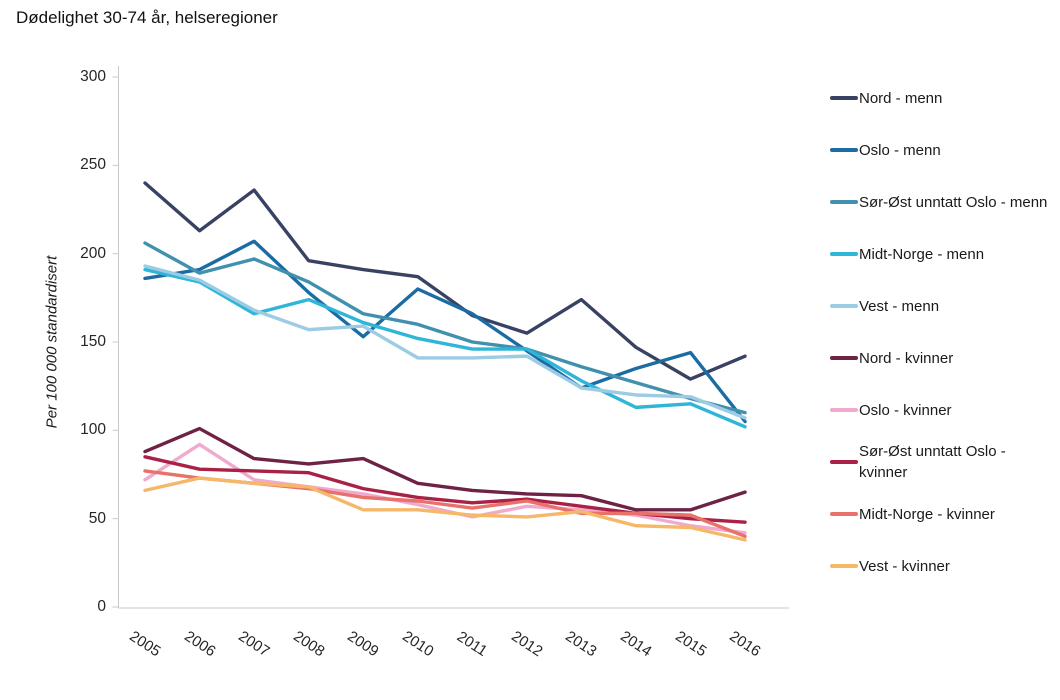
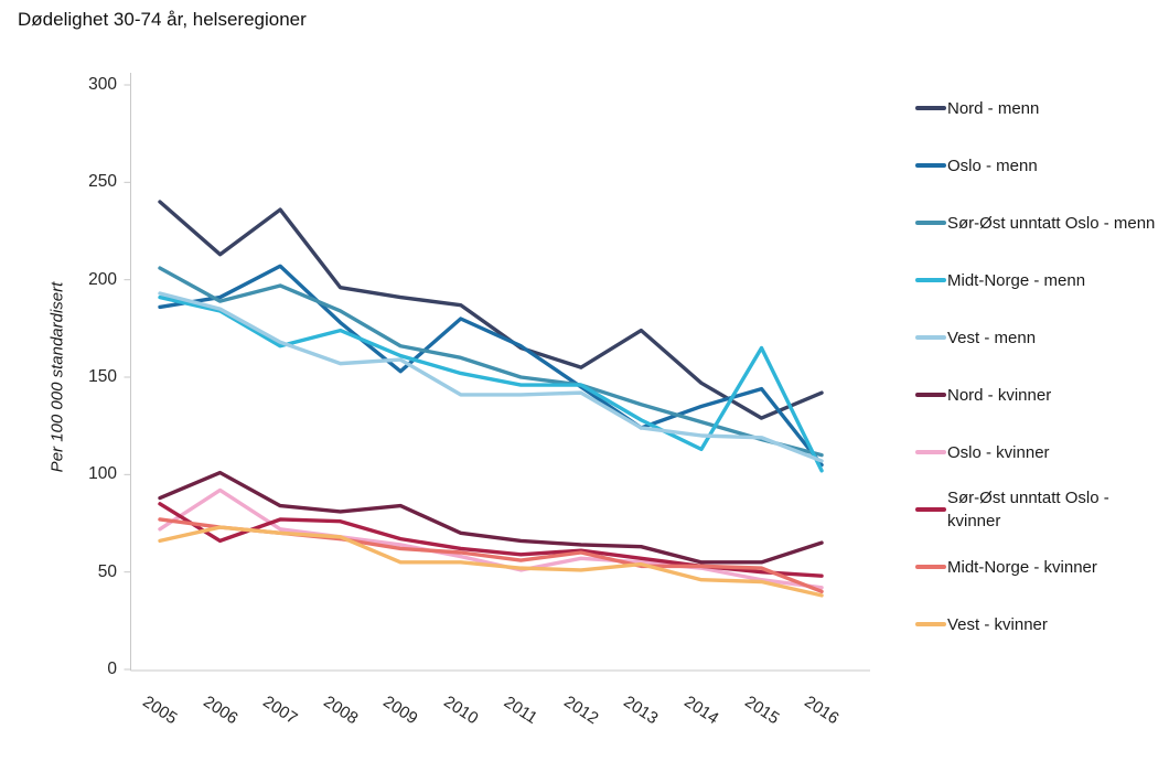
Sør-Øst unntatt Oslo - kvinner/2006: 78 -> 66
Midt-Norge - menn/2015: 115 -> 165
